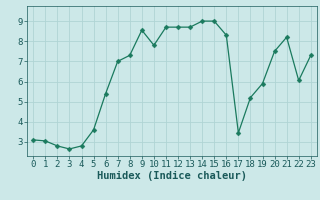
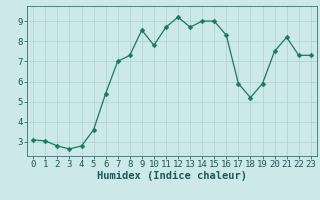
12: 8.70 -> 9.20
17: 3.45 -> 5.90
22: 6.05 -> 7.30
